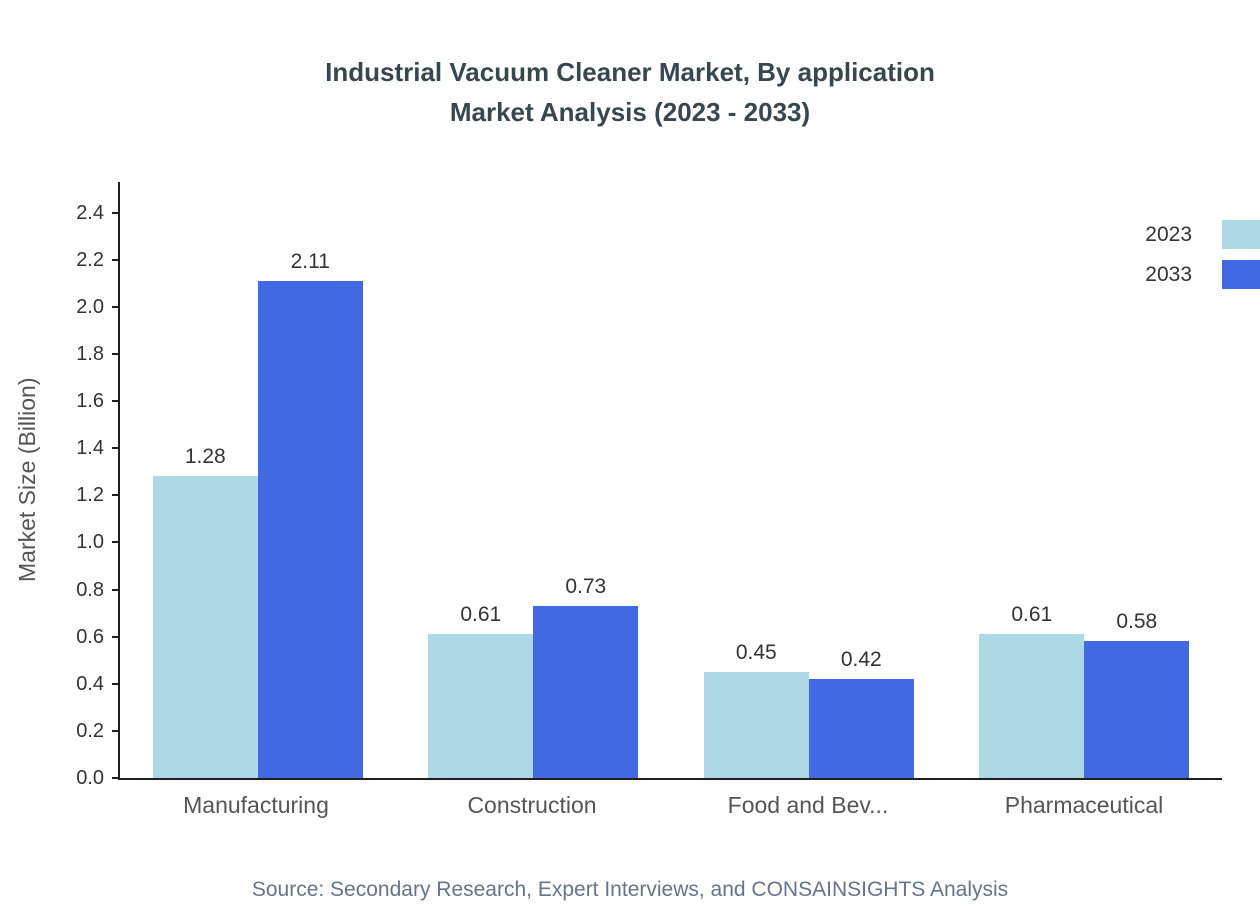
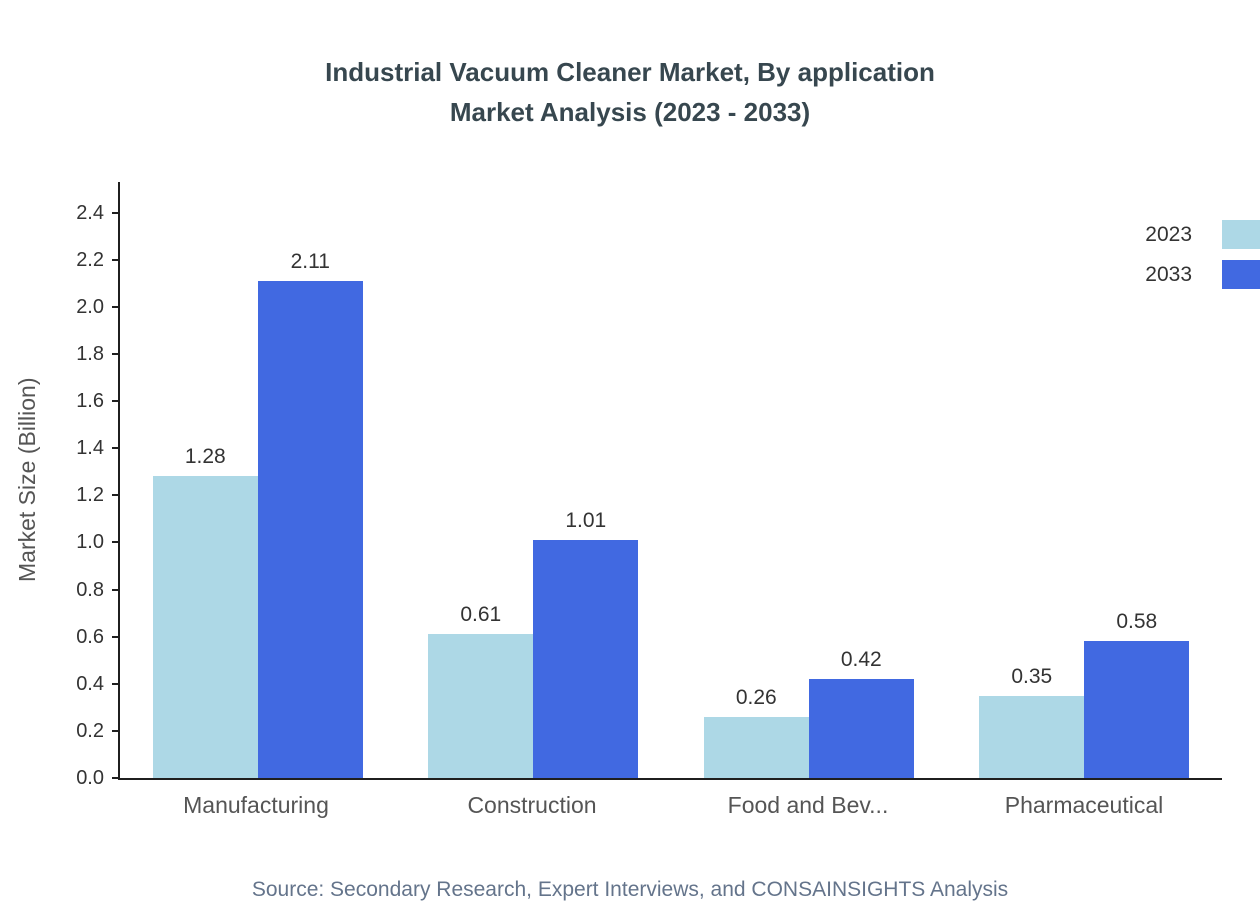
2033/Construction: 0.73 -> 1.01
2023/Food and Bev...: 0.45 -> 0.26
2023/Pharmaceutical: 0.61 -> 0.35
